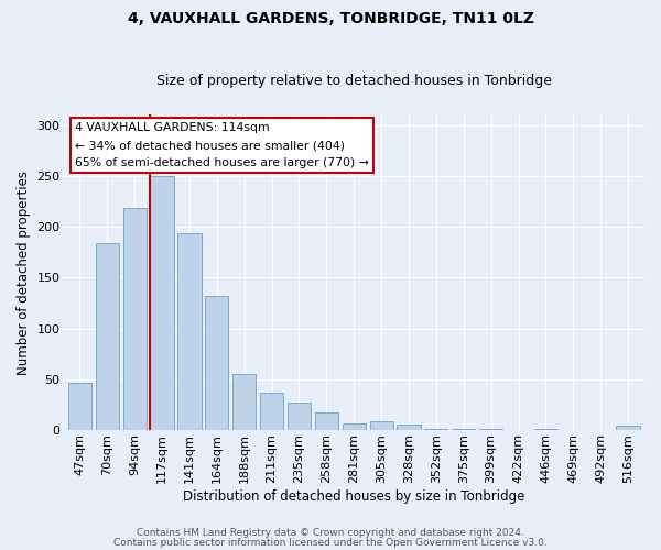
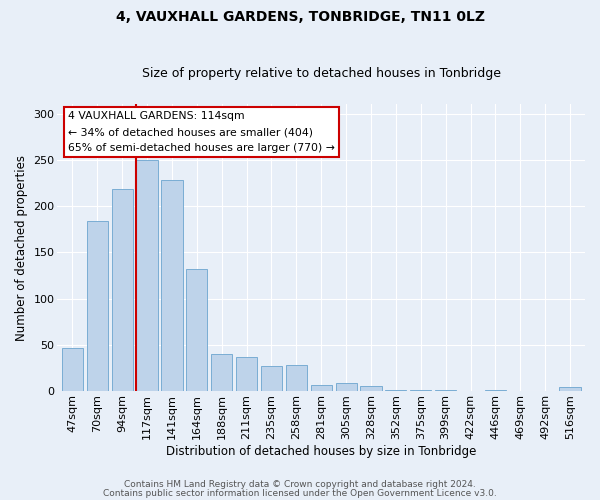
141sqm: 194 -> 228
188sqm: 55 -> 40
258sqm: 17 -> 28
